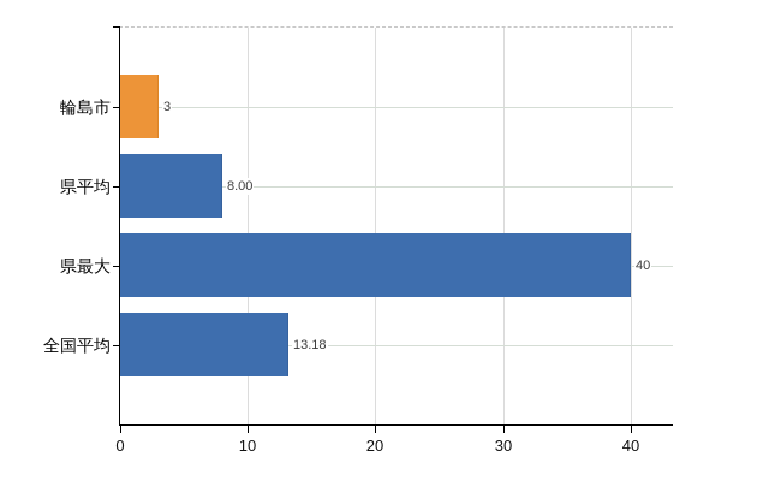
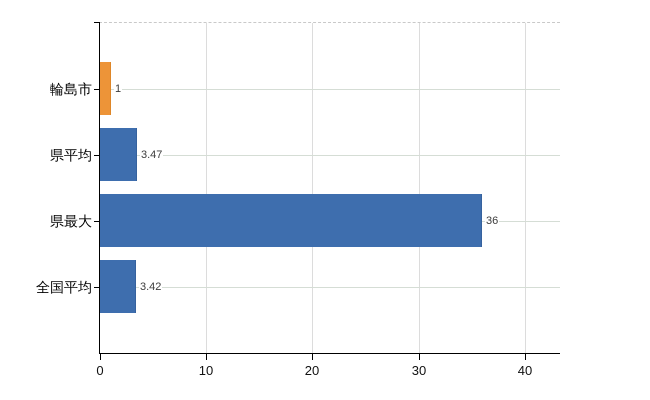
輪島市: 3 -> 1
県平均: 8.00 -> 3.47
県最大: 40 -> 36
全国平均: 13.18 -> 3.42
